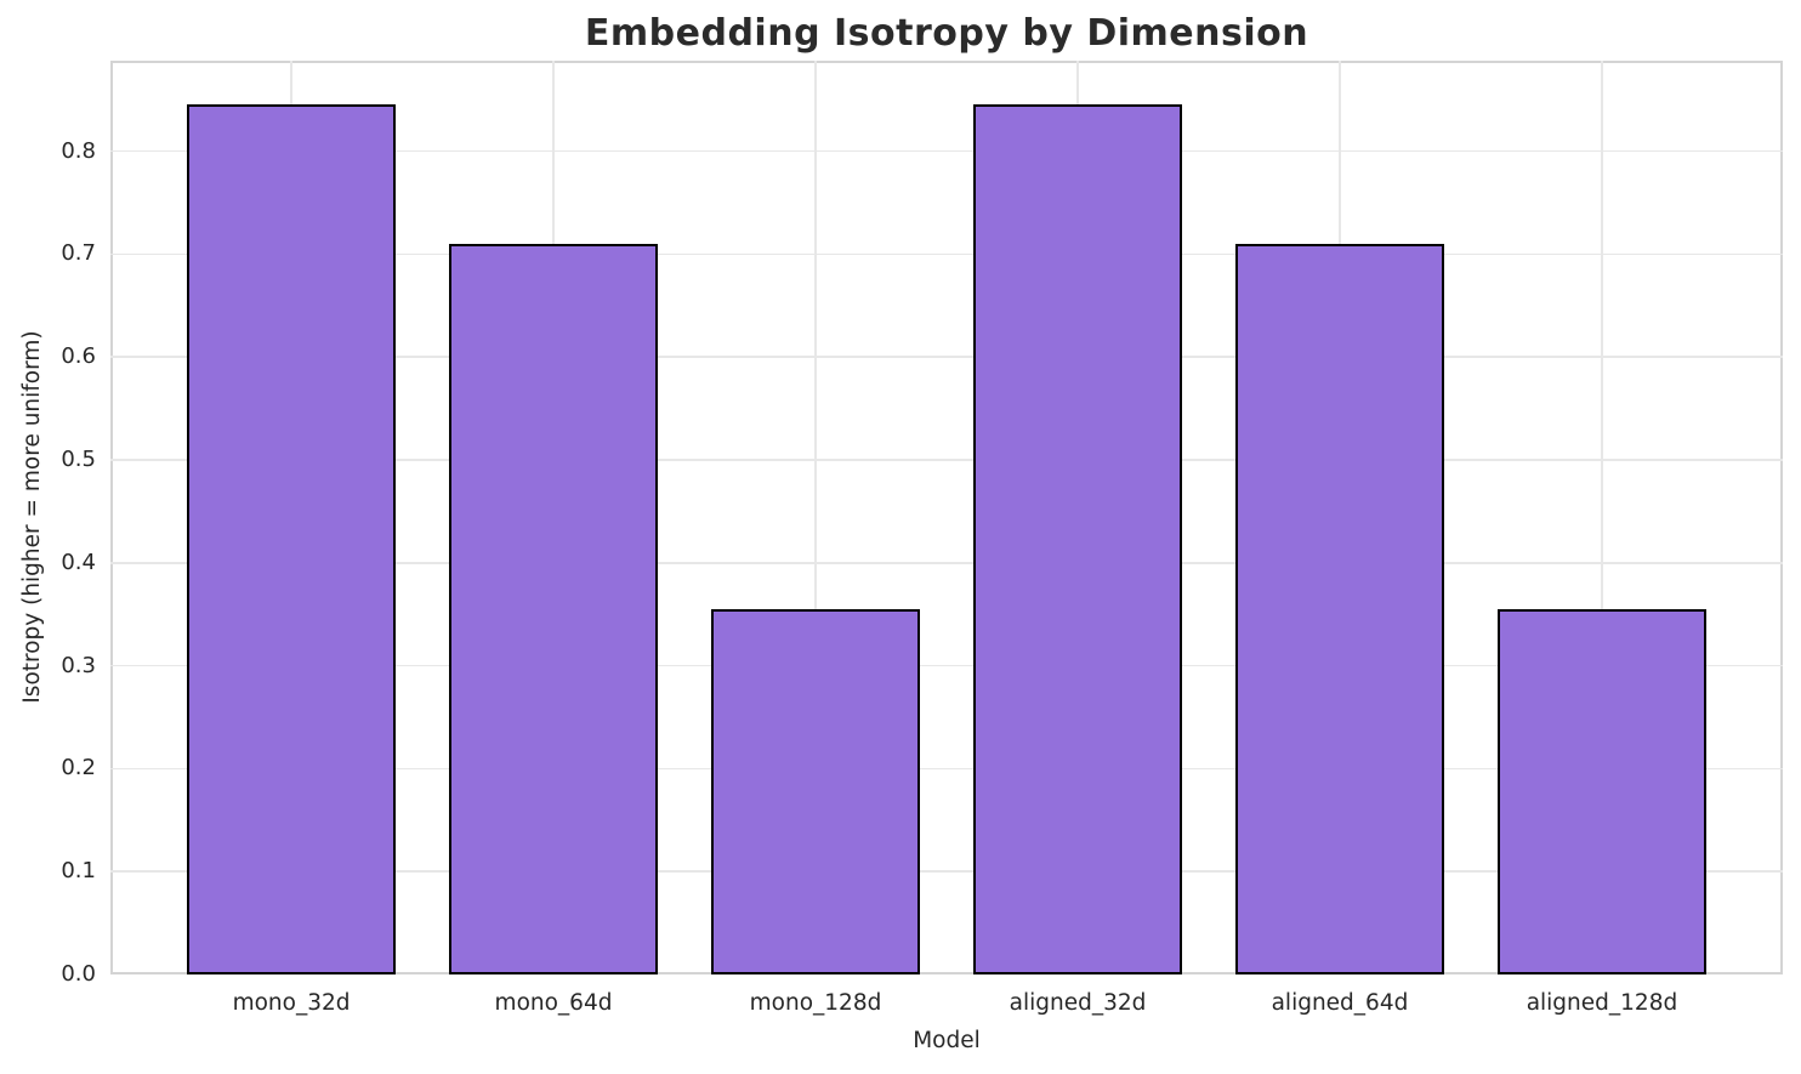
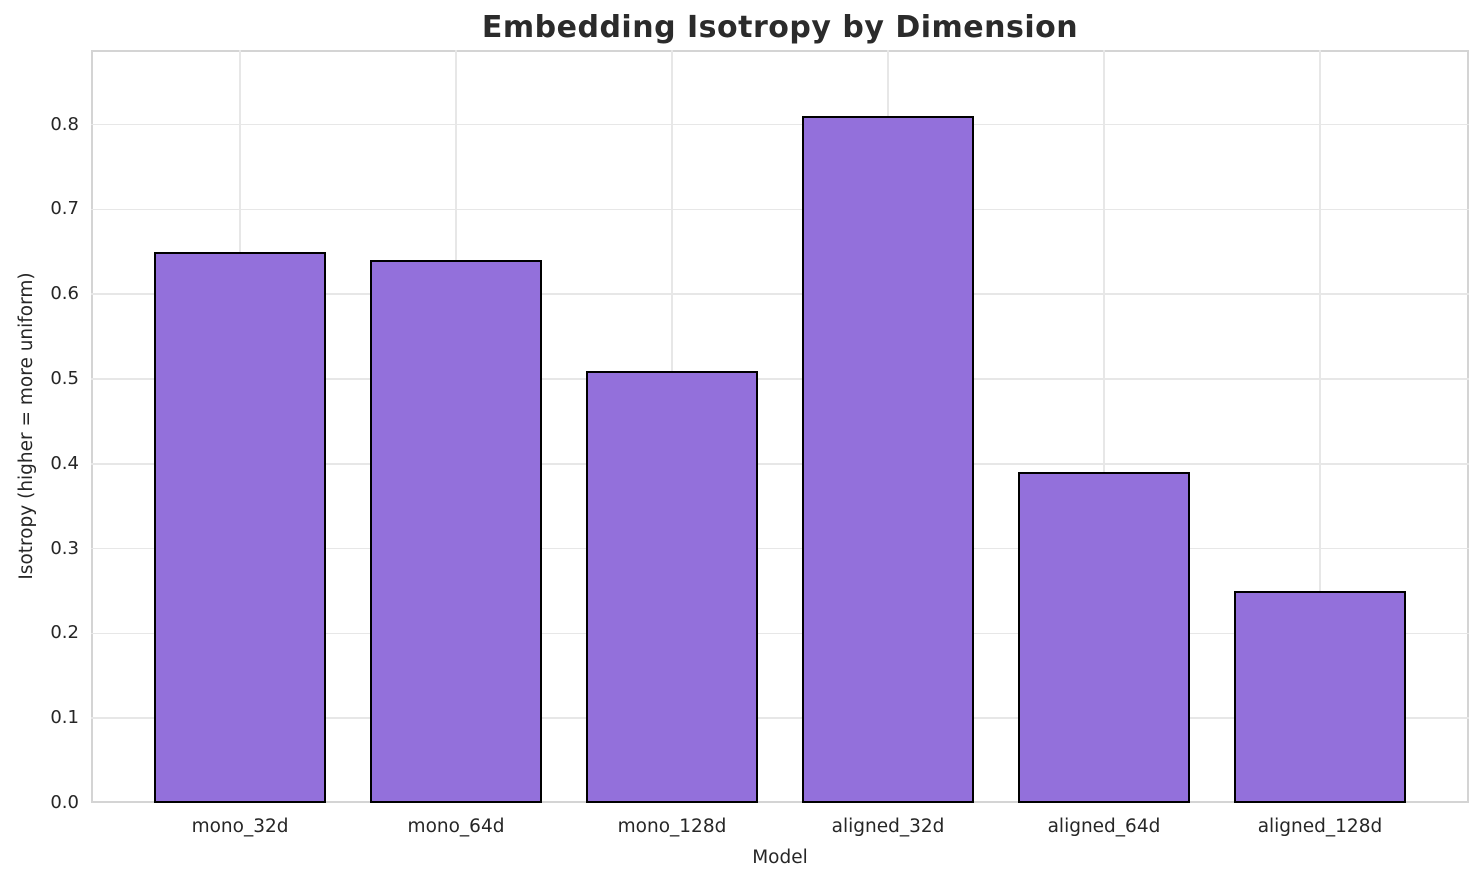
mono_32d: 0.84 -> 0.65
mono_64d: 0.71 -> 0.64
mono_128d: 0.35 -> 0.51
aligned_32d: 0.84 -> 0.81
aligned_64d: 0.71 -> 0.39
aligned_128d: 0.35 -> 0.25
